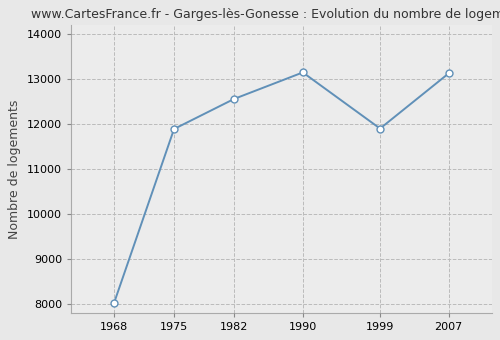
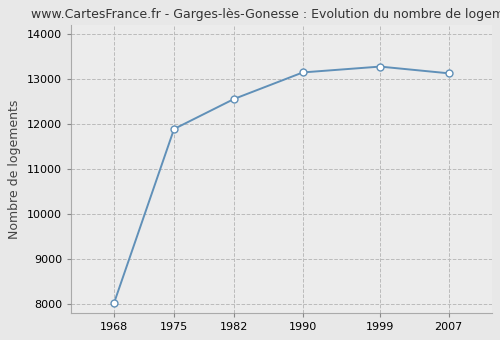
1999: 11900 -> 13280
